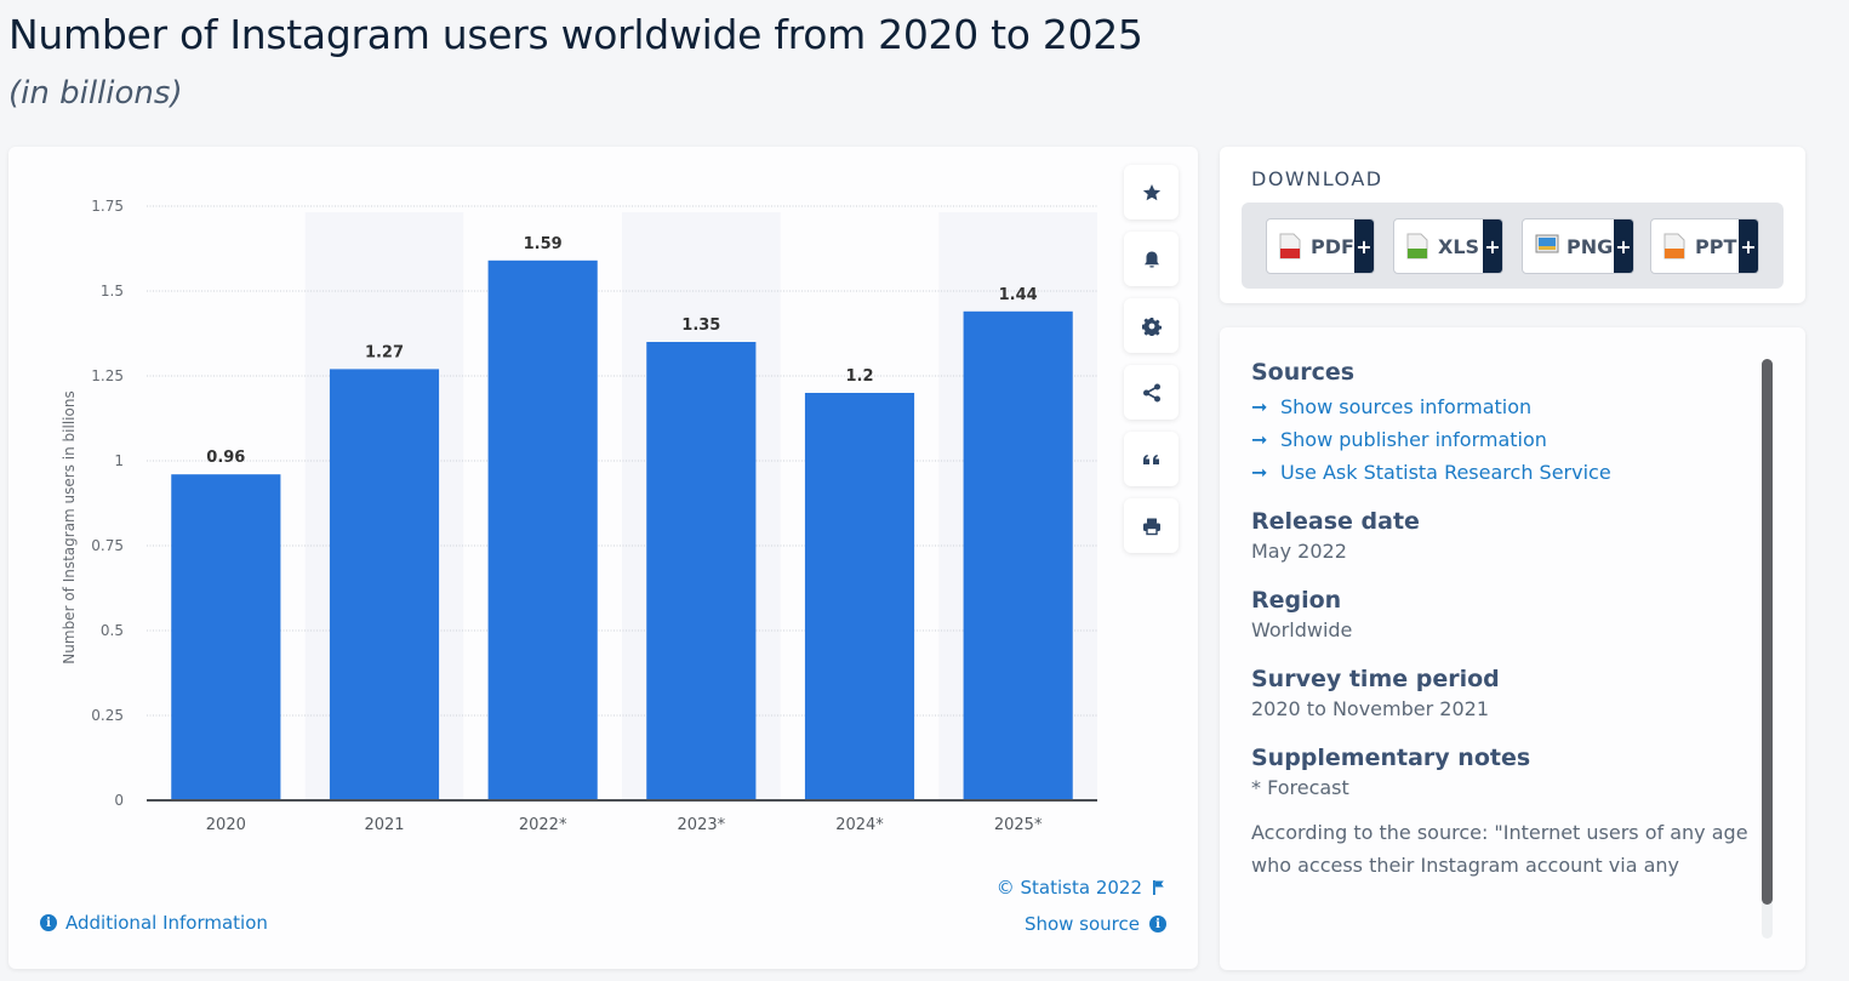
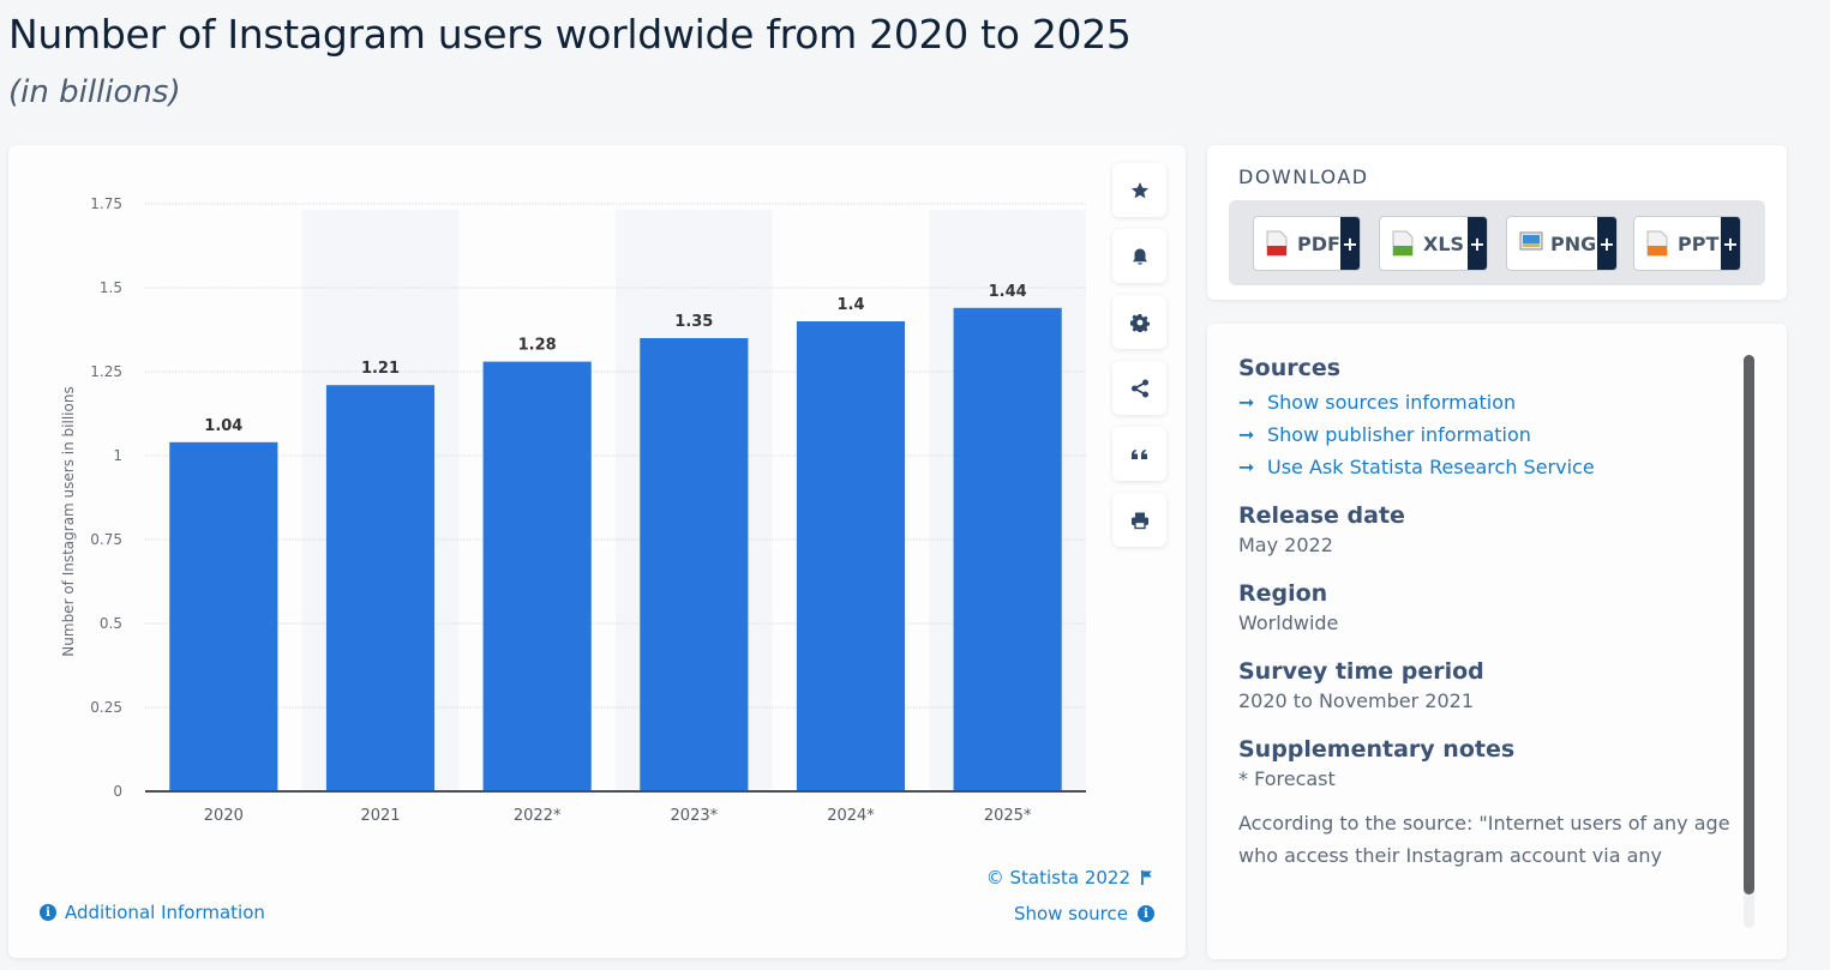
2020: 0.96 -> 1.04
2021: 1.27 -> 1.21
2022*: 1.59 -> 1.28
2024*: 1.2 -> 1.4
